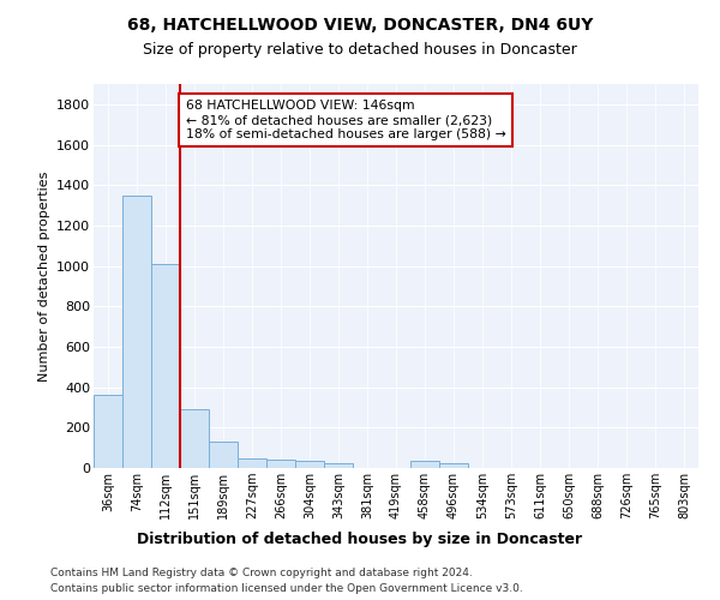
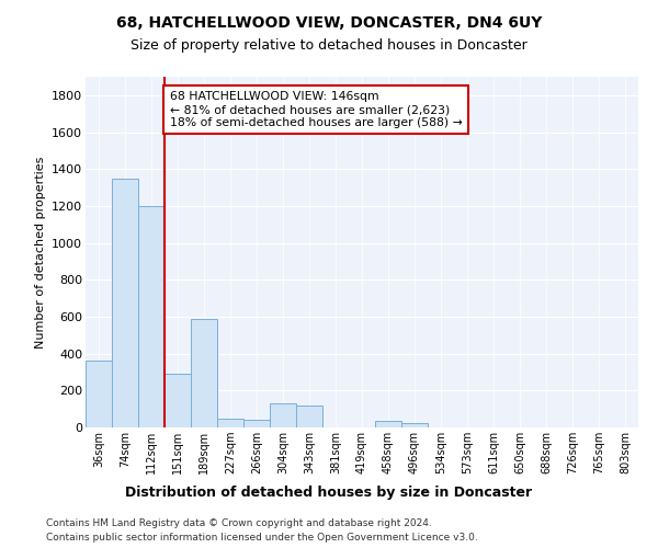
112sqm: 1010 -> 1200
189sqm: 130 -> 590
304sqm: 40 -> 130
343sqm: 20 -> 120
